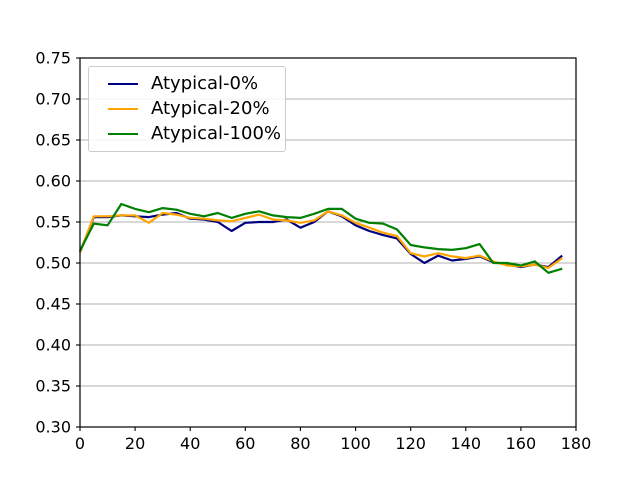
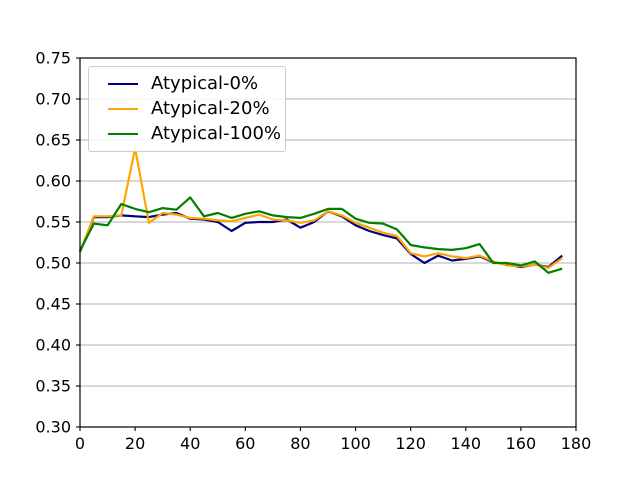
Atypical-20%/20: 0.56 -> 0.64
Atypical-100%/40: 0.56 -> 0.58
